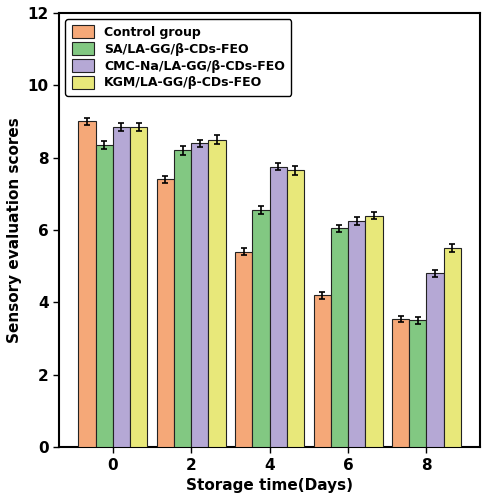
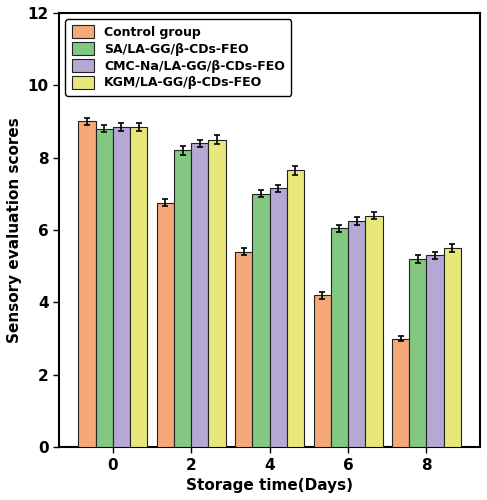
SA/LA-GG/β-CDs-FEO/0: 8.35 -> 8.80
Control group/2: 7.40 -> 6.75
SA/LA-GG/β-CDs-FEO/4: 6.55 -> 7.00
CMC-Na/LA-GG/β-CDs-FEO/4: 7.75 -> 7.15
Control group/8: 3.55 -> 3.00
SA/LA-GG/β-CDs-FEO/8: 3.50 -> 5.20
CMC-Na/LA-GG/β-CDs-FEO/8: 4.80 -> 5.30
